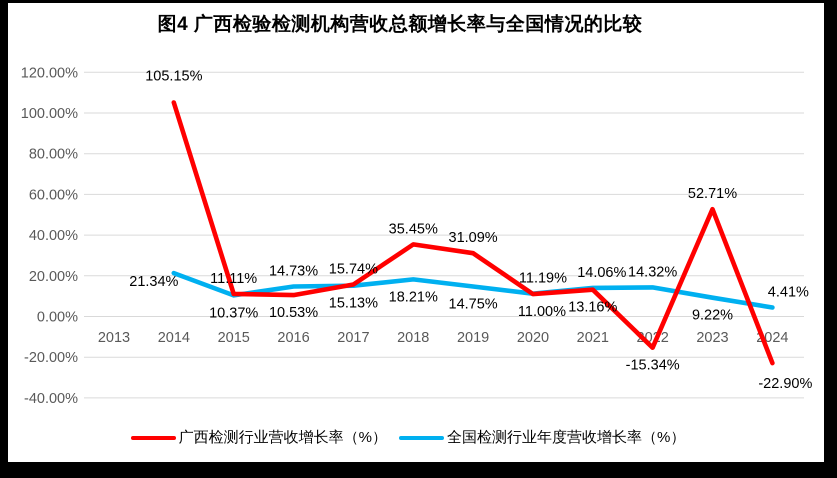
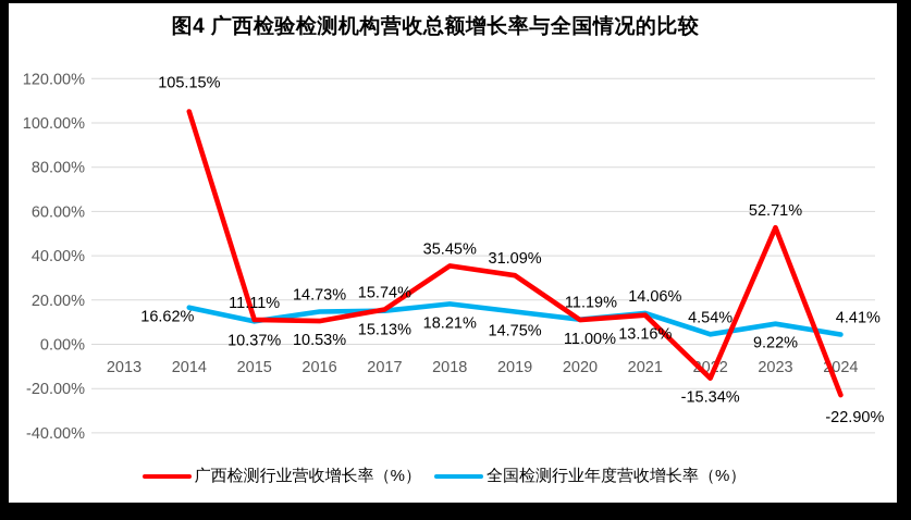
全国检测行业年度营收增长率（%）/2014: 21.34% -> 16.62%
全国检测行业年度营收增长率（%）/2022: 14.32% -> 4.54%
